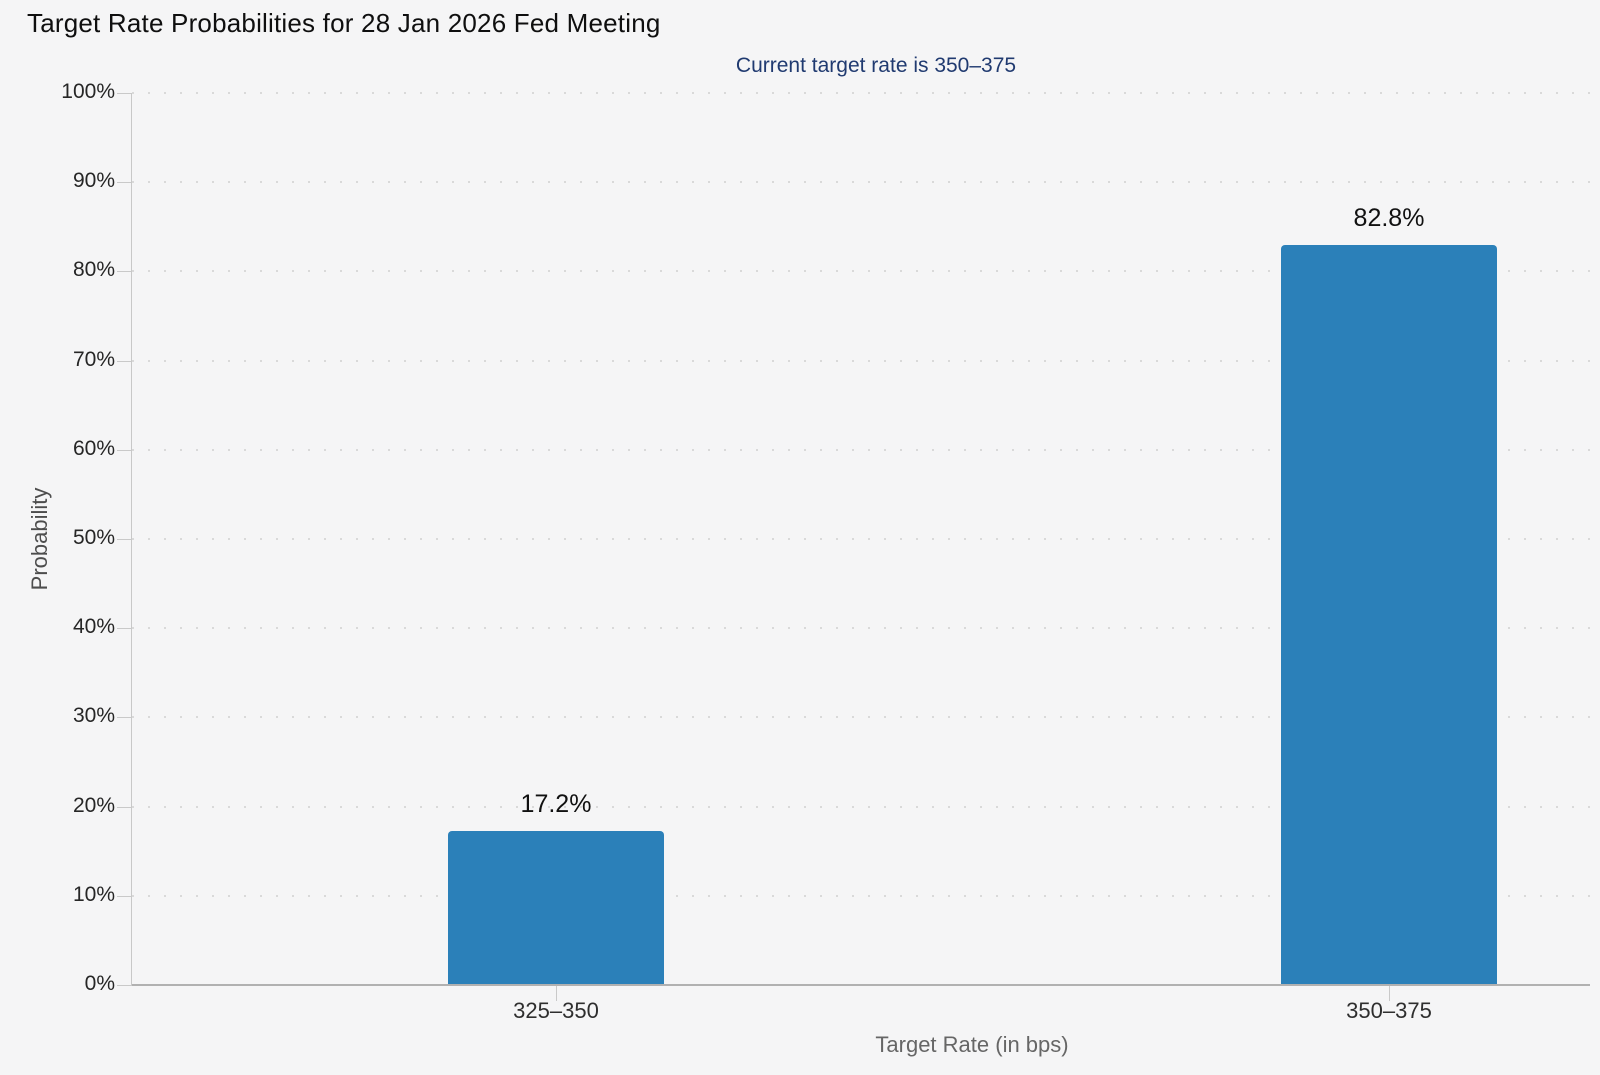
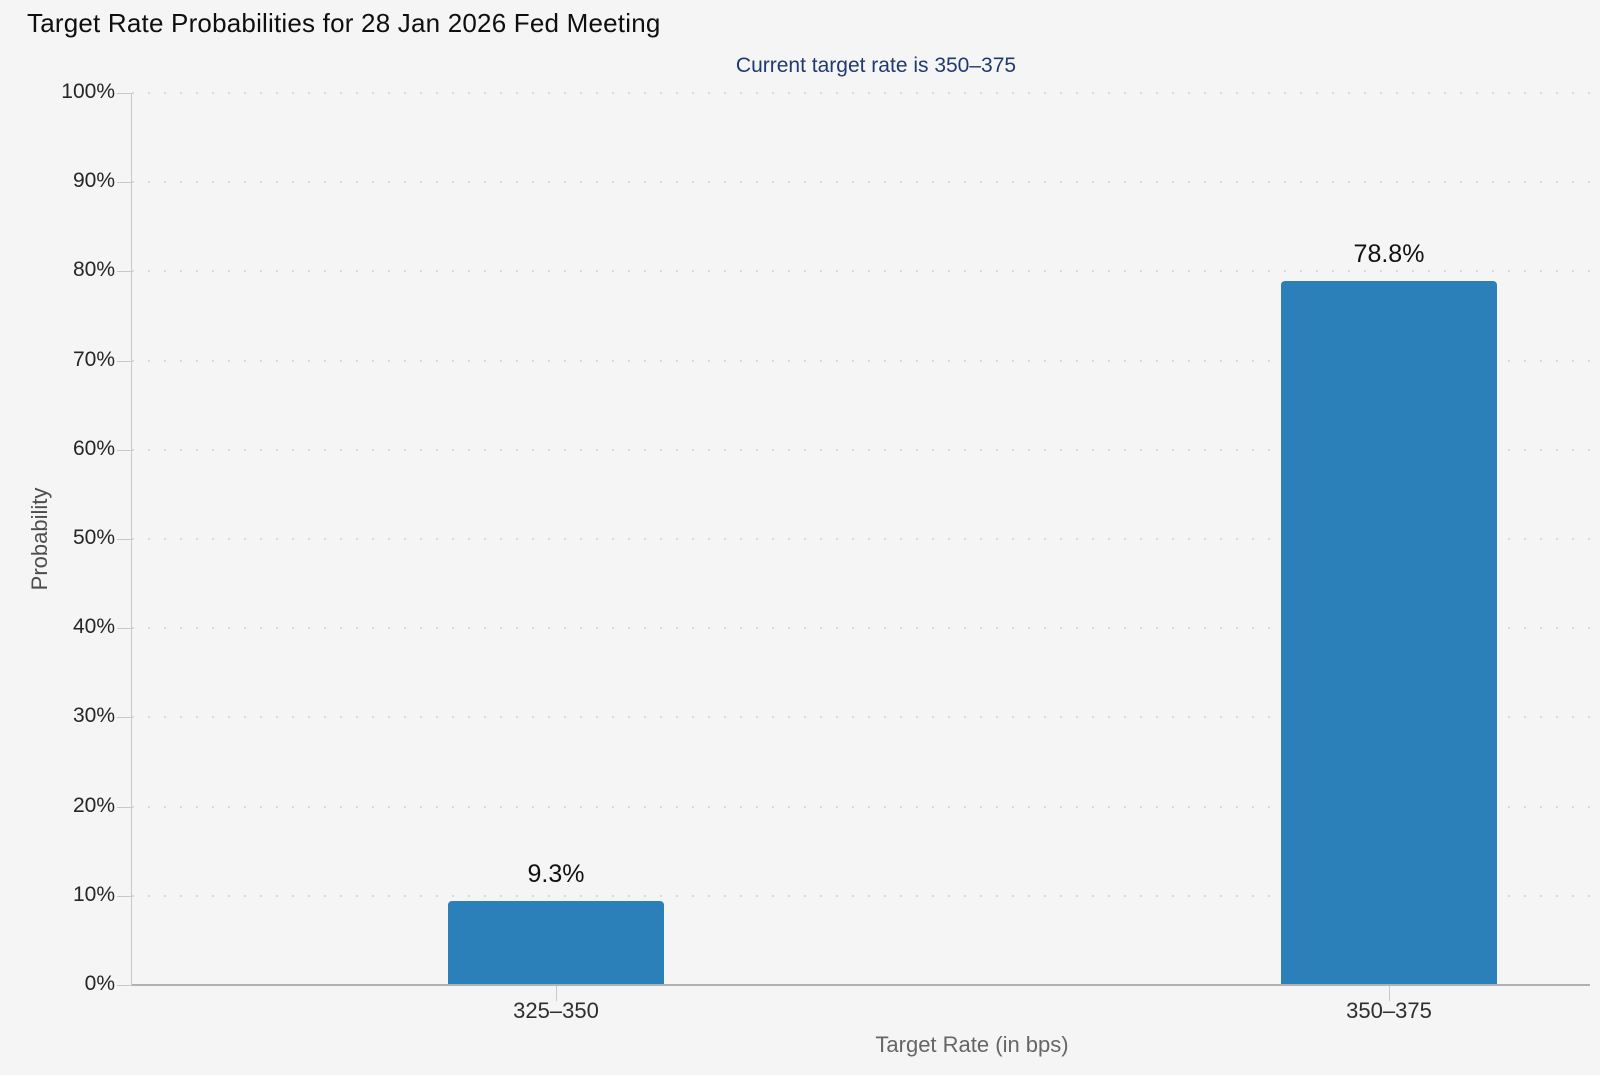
325–350: 17.2% -> 9.3%
350–375: 82.8% -> 78.8%
